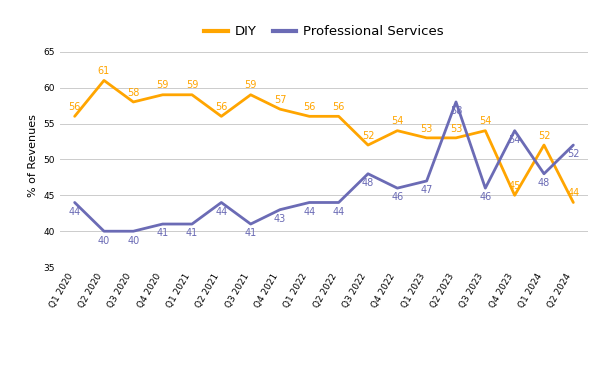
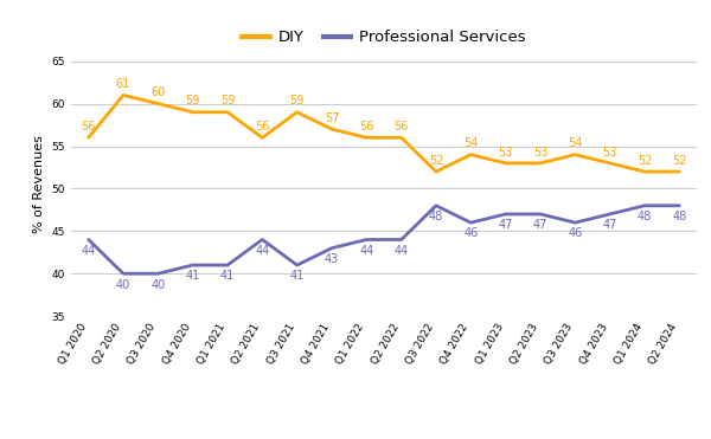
DIY/Q3 2020: 58 -> 60
Professional Services/Q2 2023: 58 -> 47
DIY/Q4 2023: 45 -> 53
Professional Services/Q4 2023: 54 -> 47
DIY/Q2 2024: 44 -> 52
Professional Services/Q2 2024: 52 -> 48
